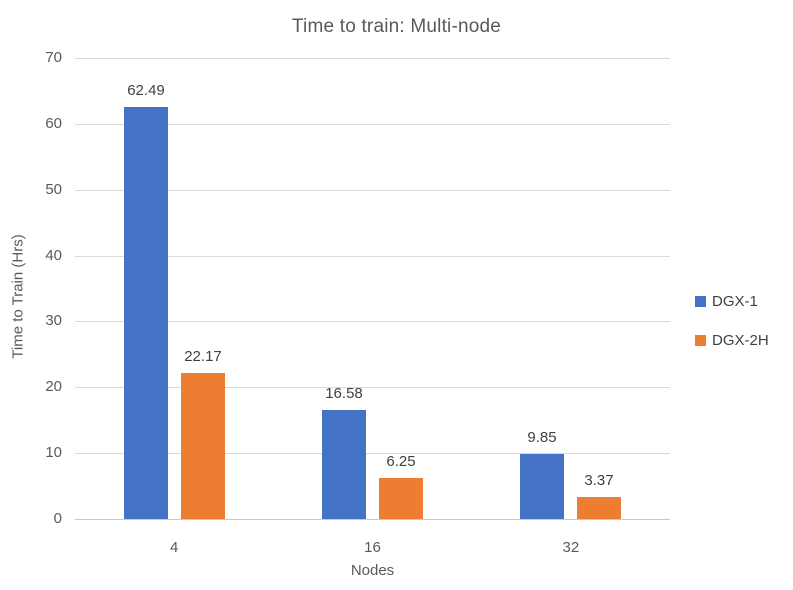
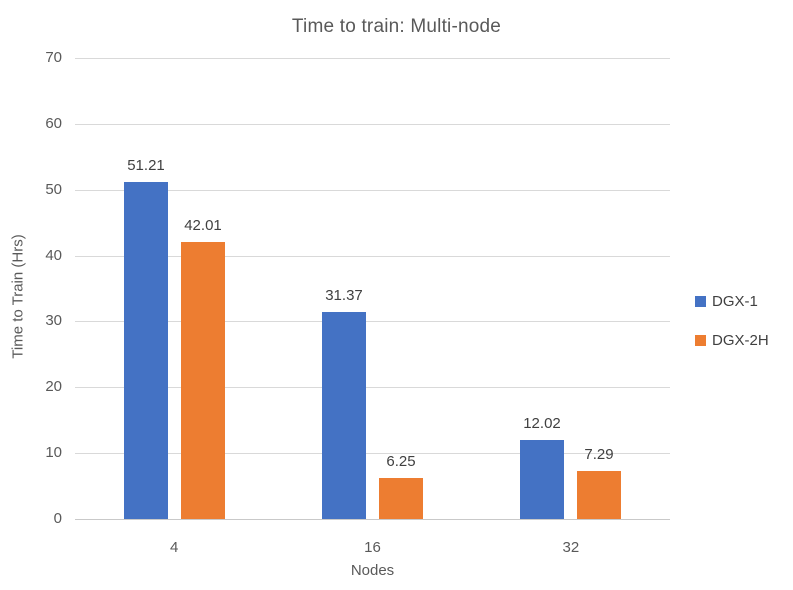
DGX-1/4: 62.49 -> 51.21
DGX-2H/4: 22.17 -> 42.01
DGX-1/16: 16.58 -> 31.37
DGX-1/32: 9.85 -> 12.02
DGX-2H/32: 3.37 -> 7.29
